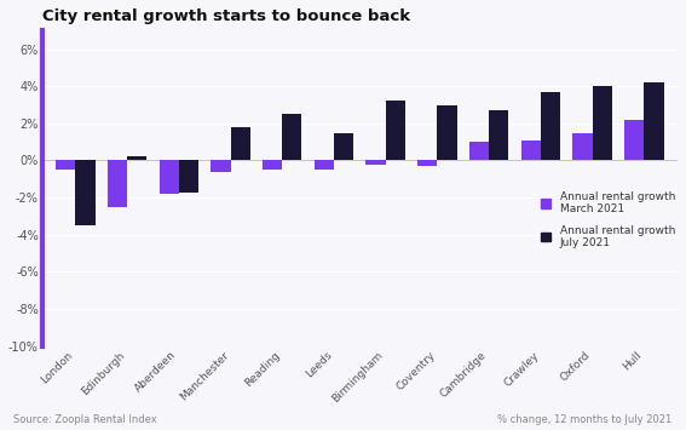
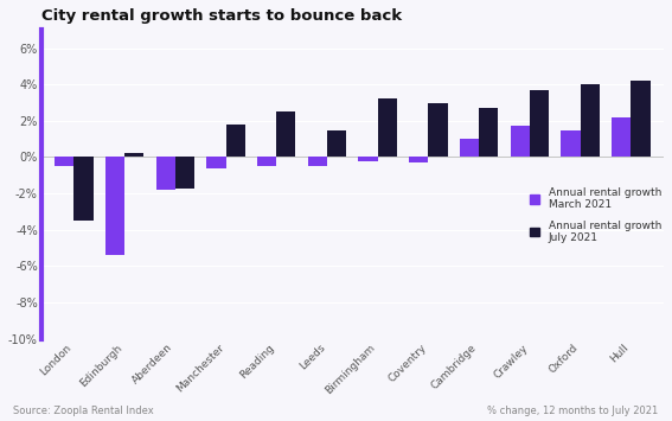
Annual rental growth March 2021/Edinburgh: -2.5% -> -5.4%
Annual rental growth March 2021/Crawley: 1.1% -> 1.7%
